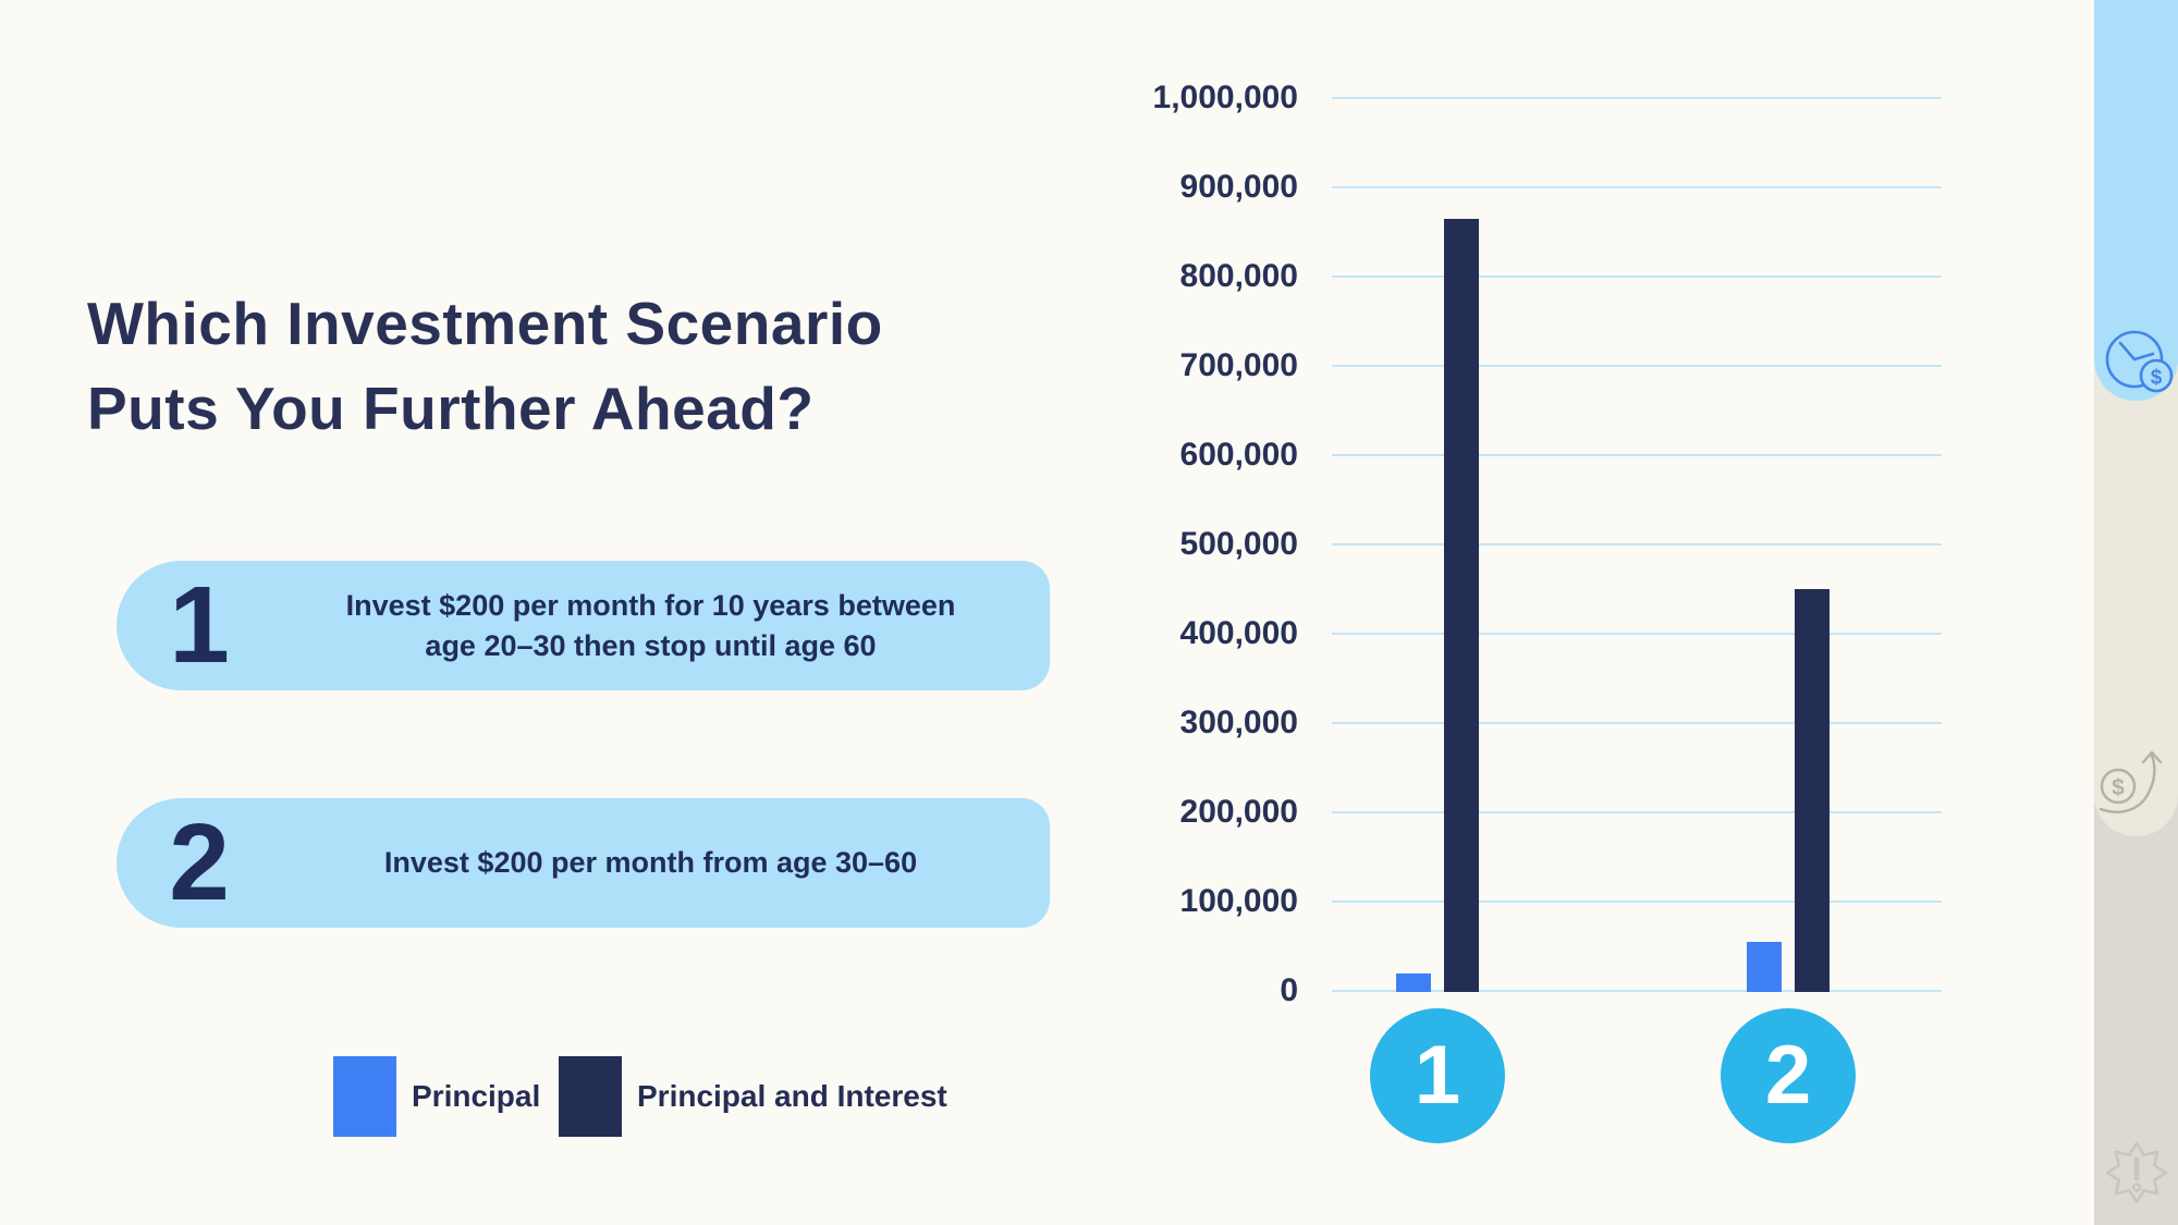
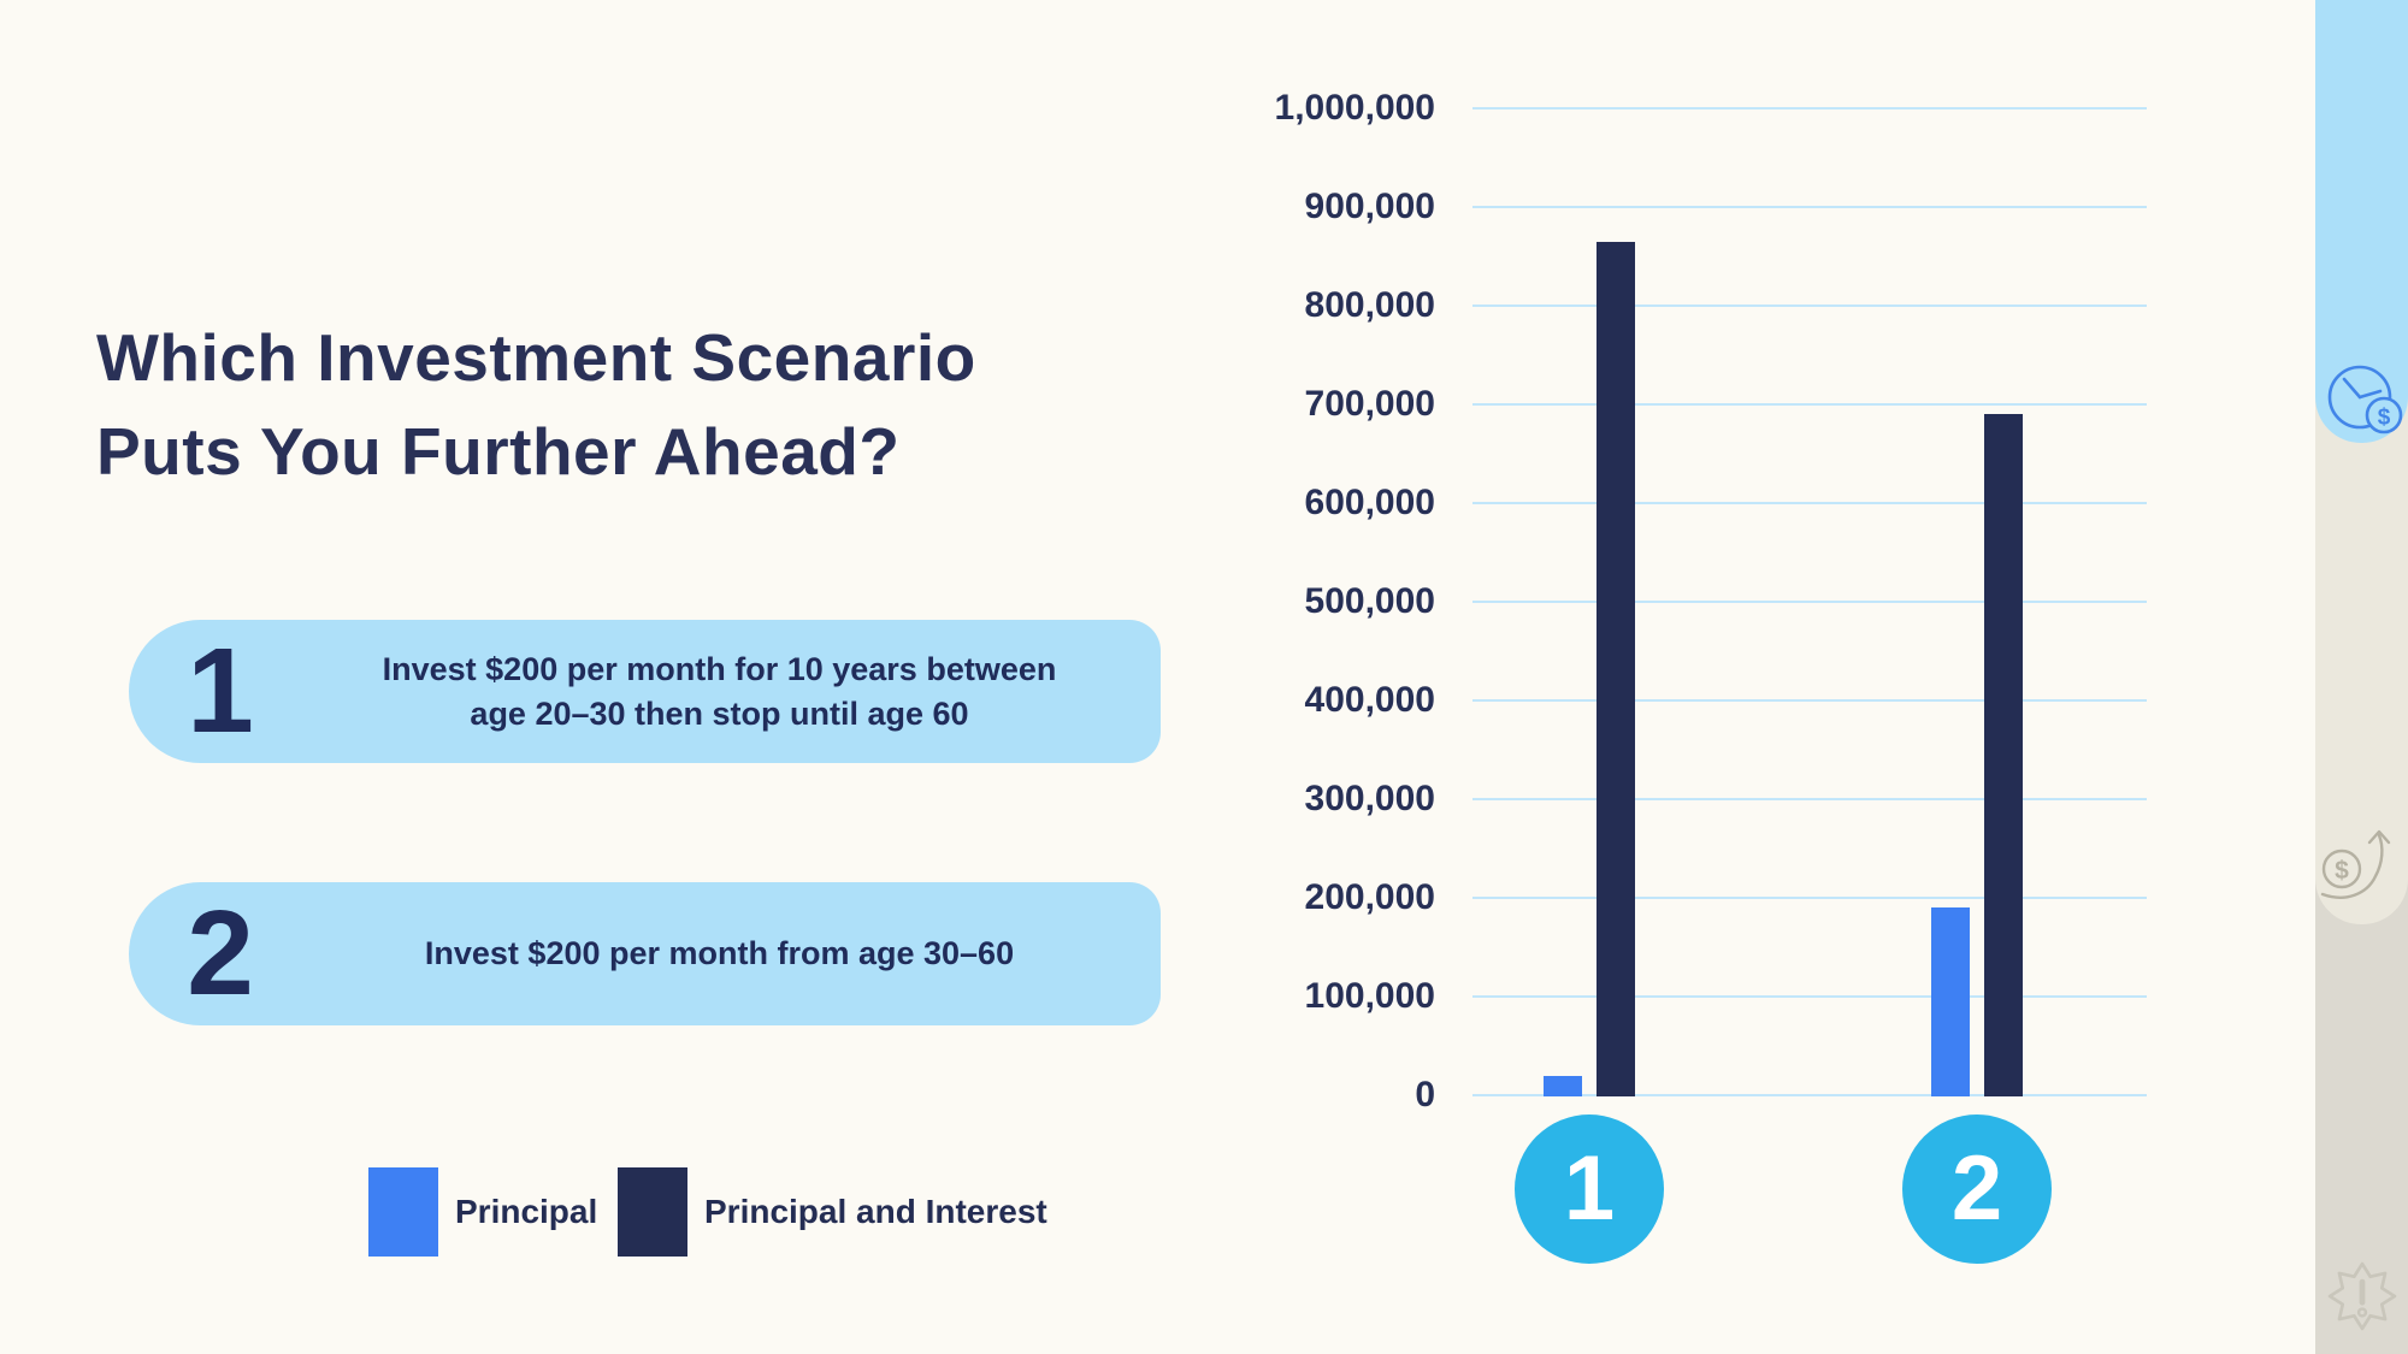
Principal/2: 60000 -> 190000
Principal and Interest/2: 450000 -> 690000
